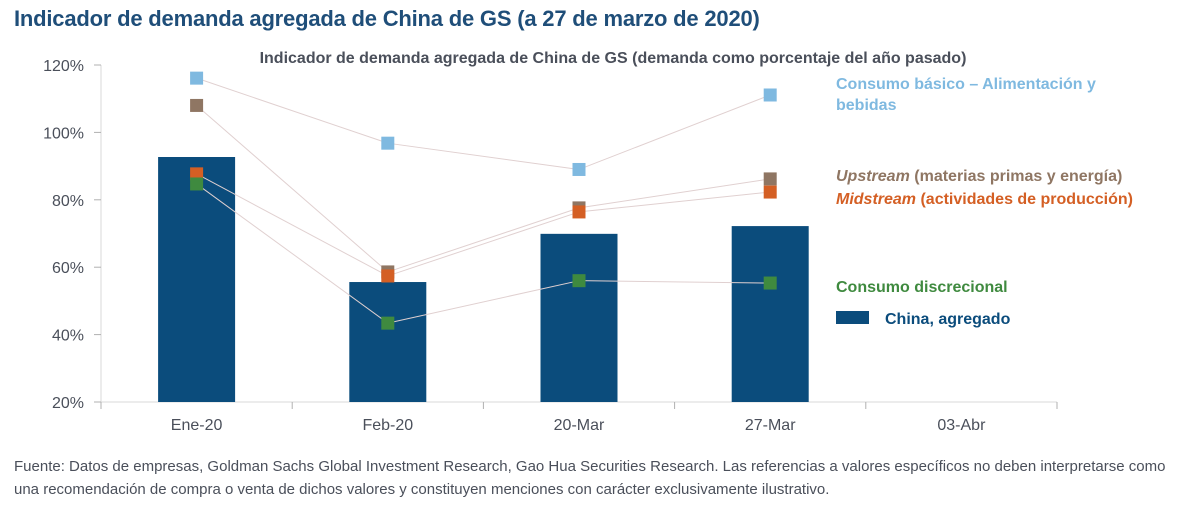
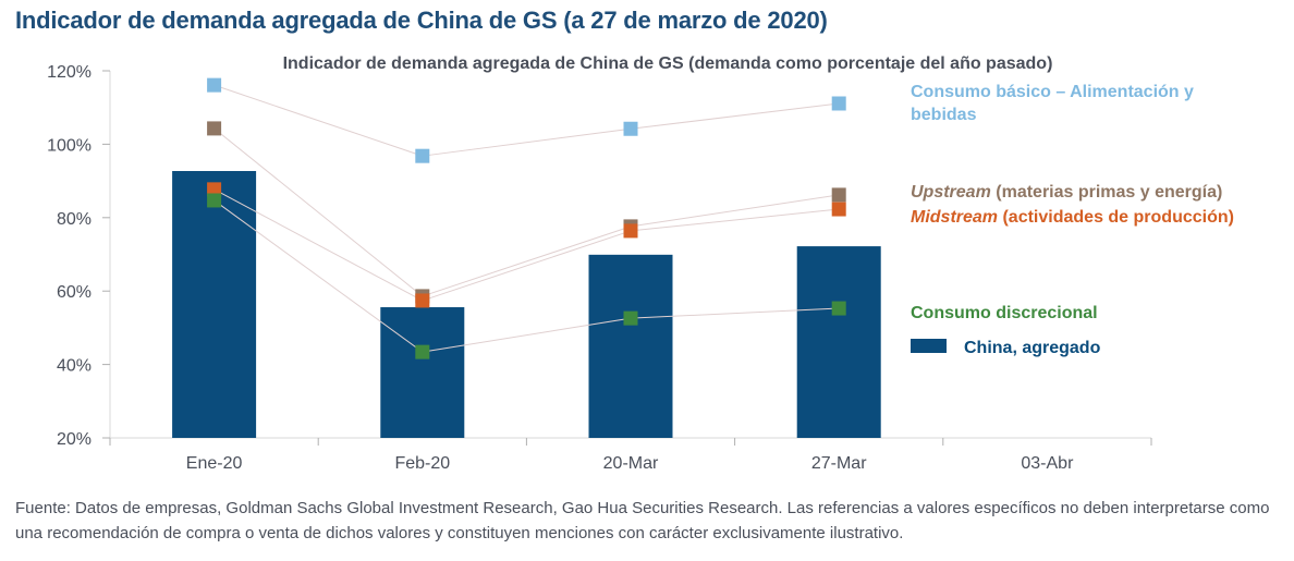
Upstream (materias primas y energía)/Ene-20: 108% -> 104%
Consumo básico – Alimentación y bebidas/20-Mar: 89% -> 104%
Consumo discrecional/20-Mar: 56% -> 53%
